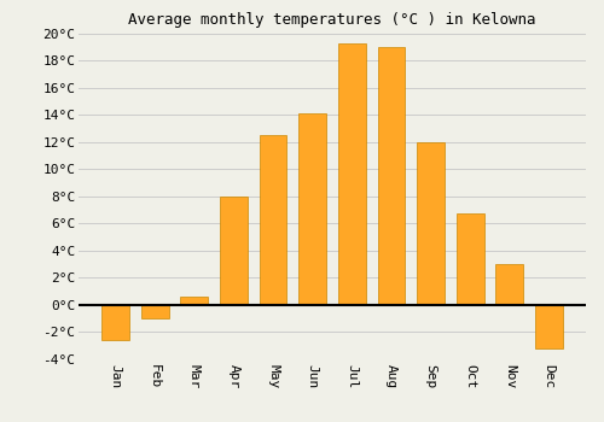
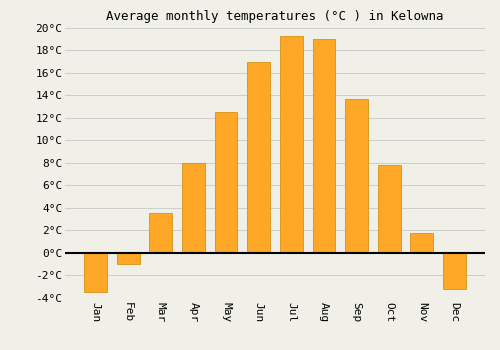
Jan: -2.6°C -> -3.5°C
Mar: 0.6°C -> 3.5°C
Jun: 14.1°C -> 17.0°C
Sep: 12.0°C -> 13.7°C
Oct: 6.7°C -> 7.8°C
Nov: 3.0°C -> 1.7°C
